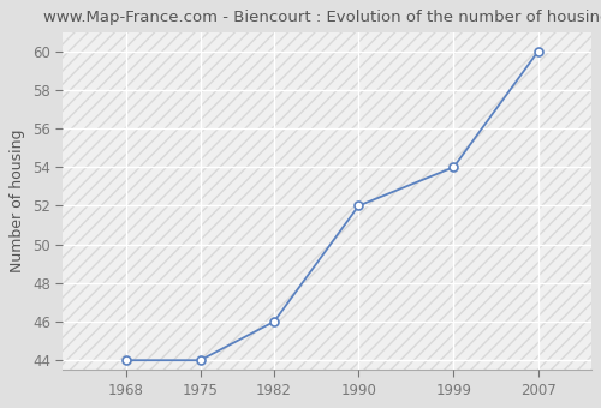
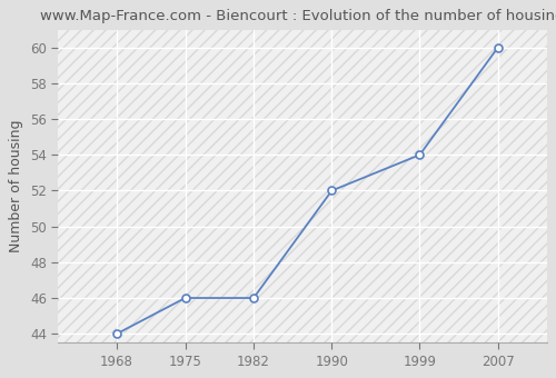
1975: 44 -> 46
